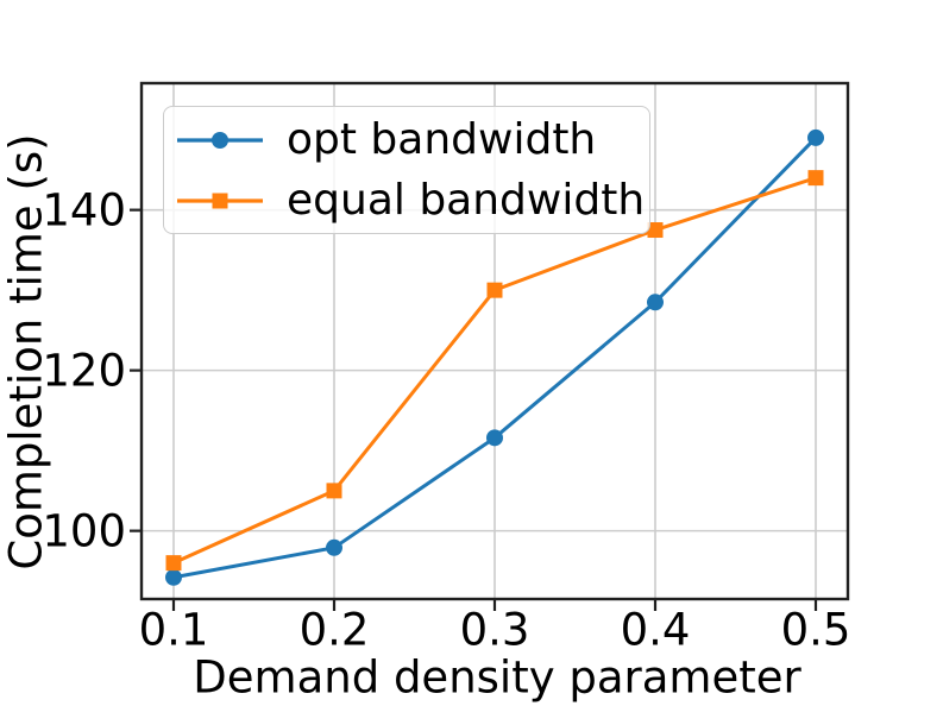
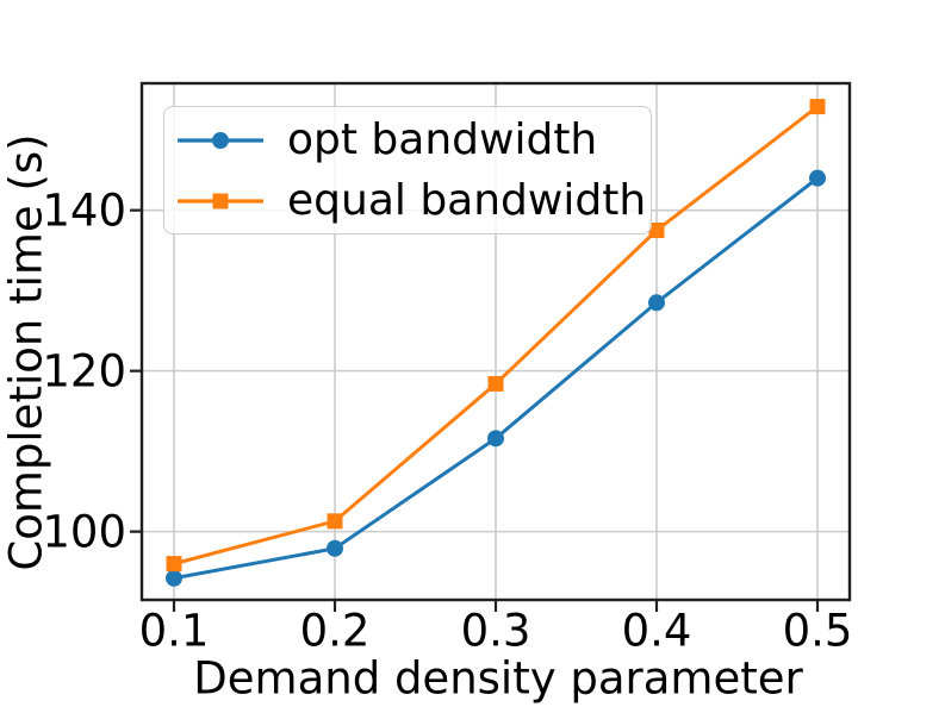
equal bandwidth/0.2: 105 -> 101
equal bandwidth/0.3: 130 -> 118
opt bandwidth/0.5: 149 -> 144
equal bandwidth/0.5: 144 -> 153
